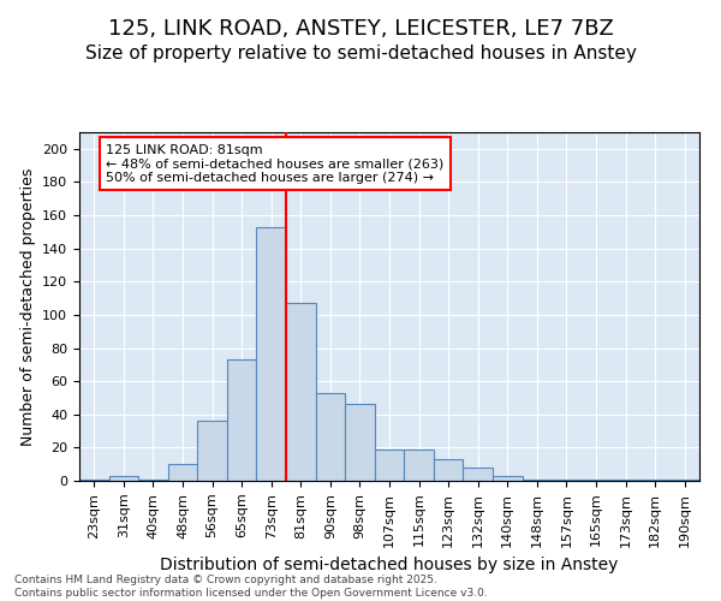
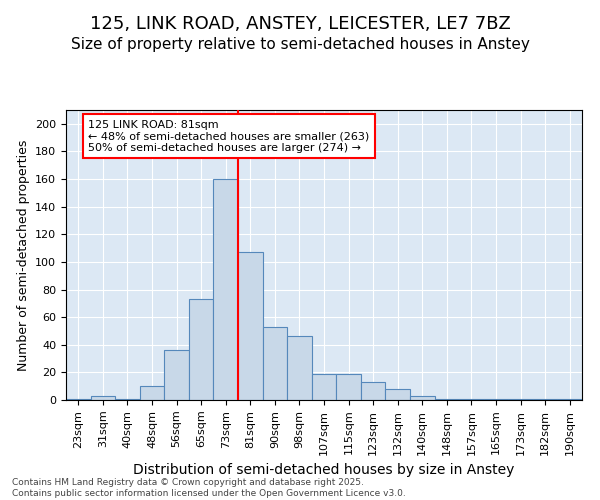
73sqm: 153 -> 160
